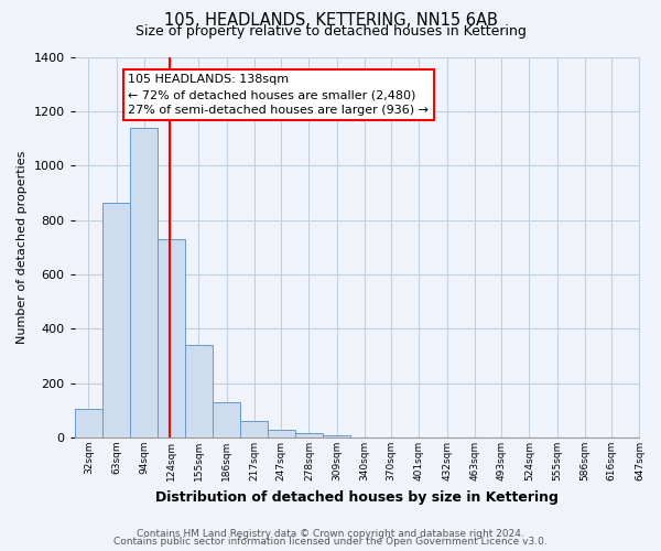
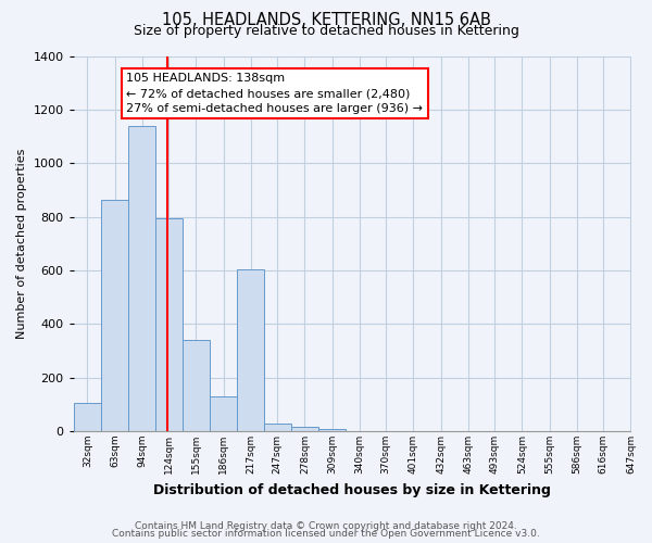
124sqm: 730 -> 795
217sqm: 60 -> 605
